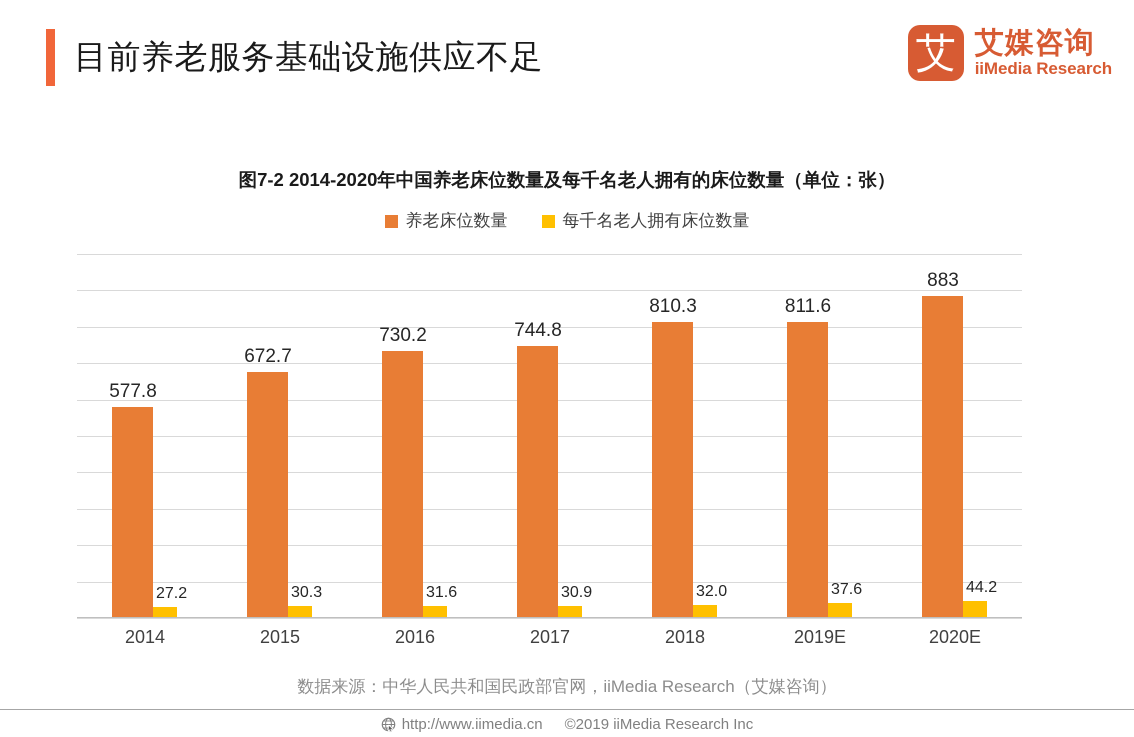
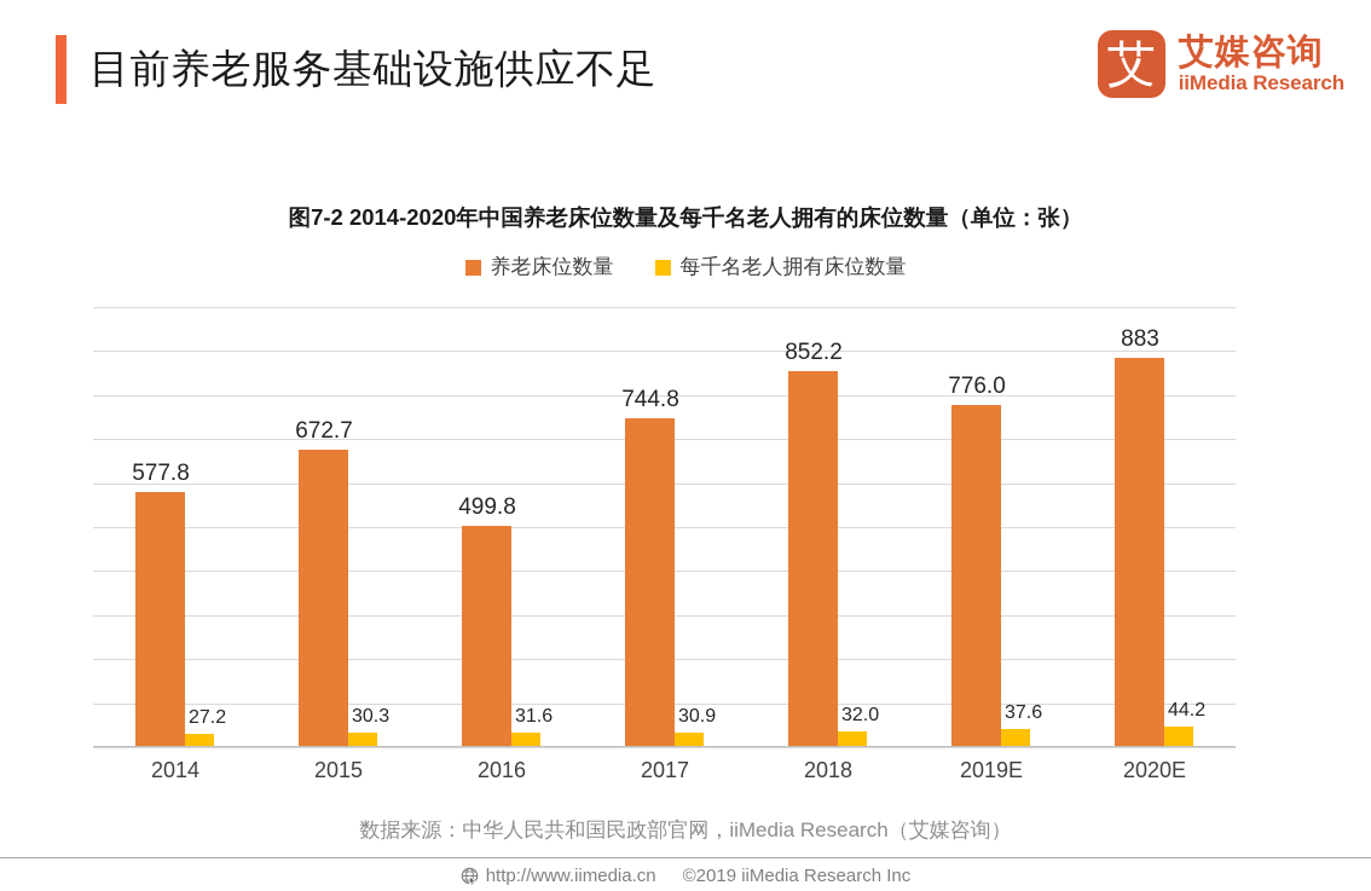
养老床位数量/2016: 730.2 -> 499.8
养老床位数量/2018: 810.3 -> 852.2
养老床位数量/2019E: 811.6 -> 776.0
